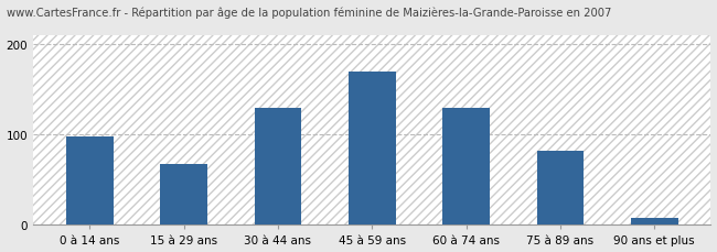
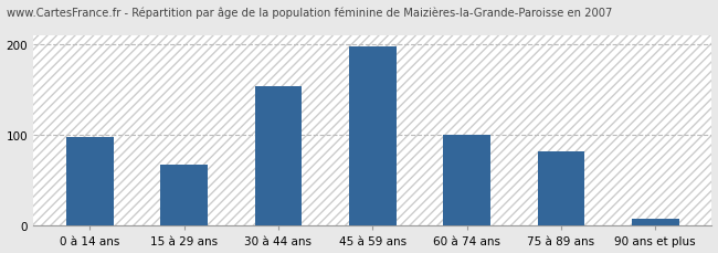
30 à 44 ans: 130 -> 154
45 à 59 ans: 170 -> 198
60 à 74 ans: 130 -> 100
